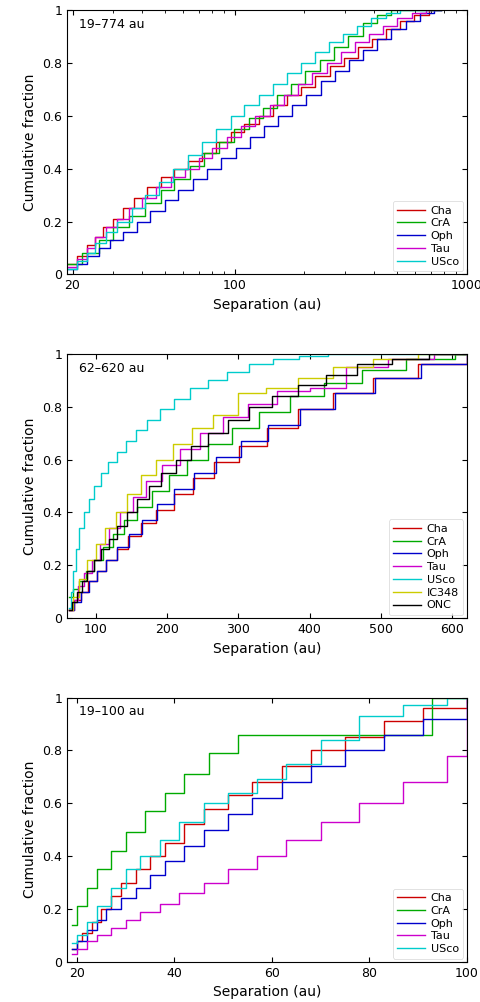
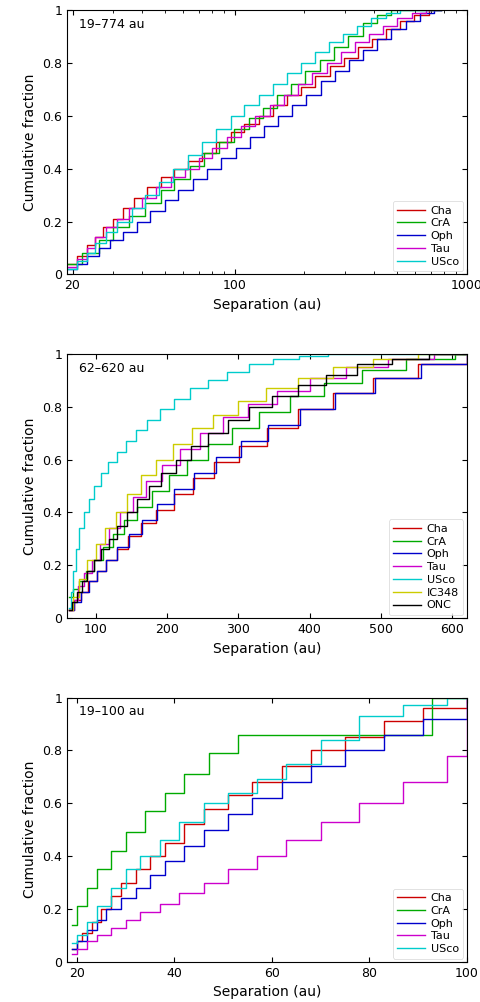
IC348/300: 0.85 -> 0.82
Tau/400: 0.87 -> 0.91
